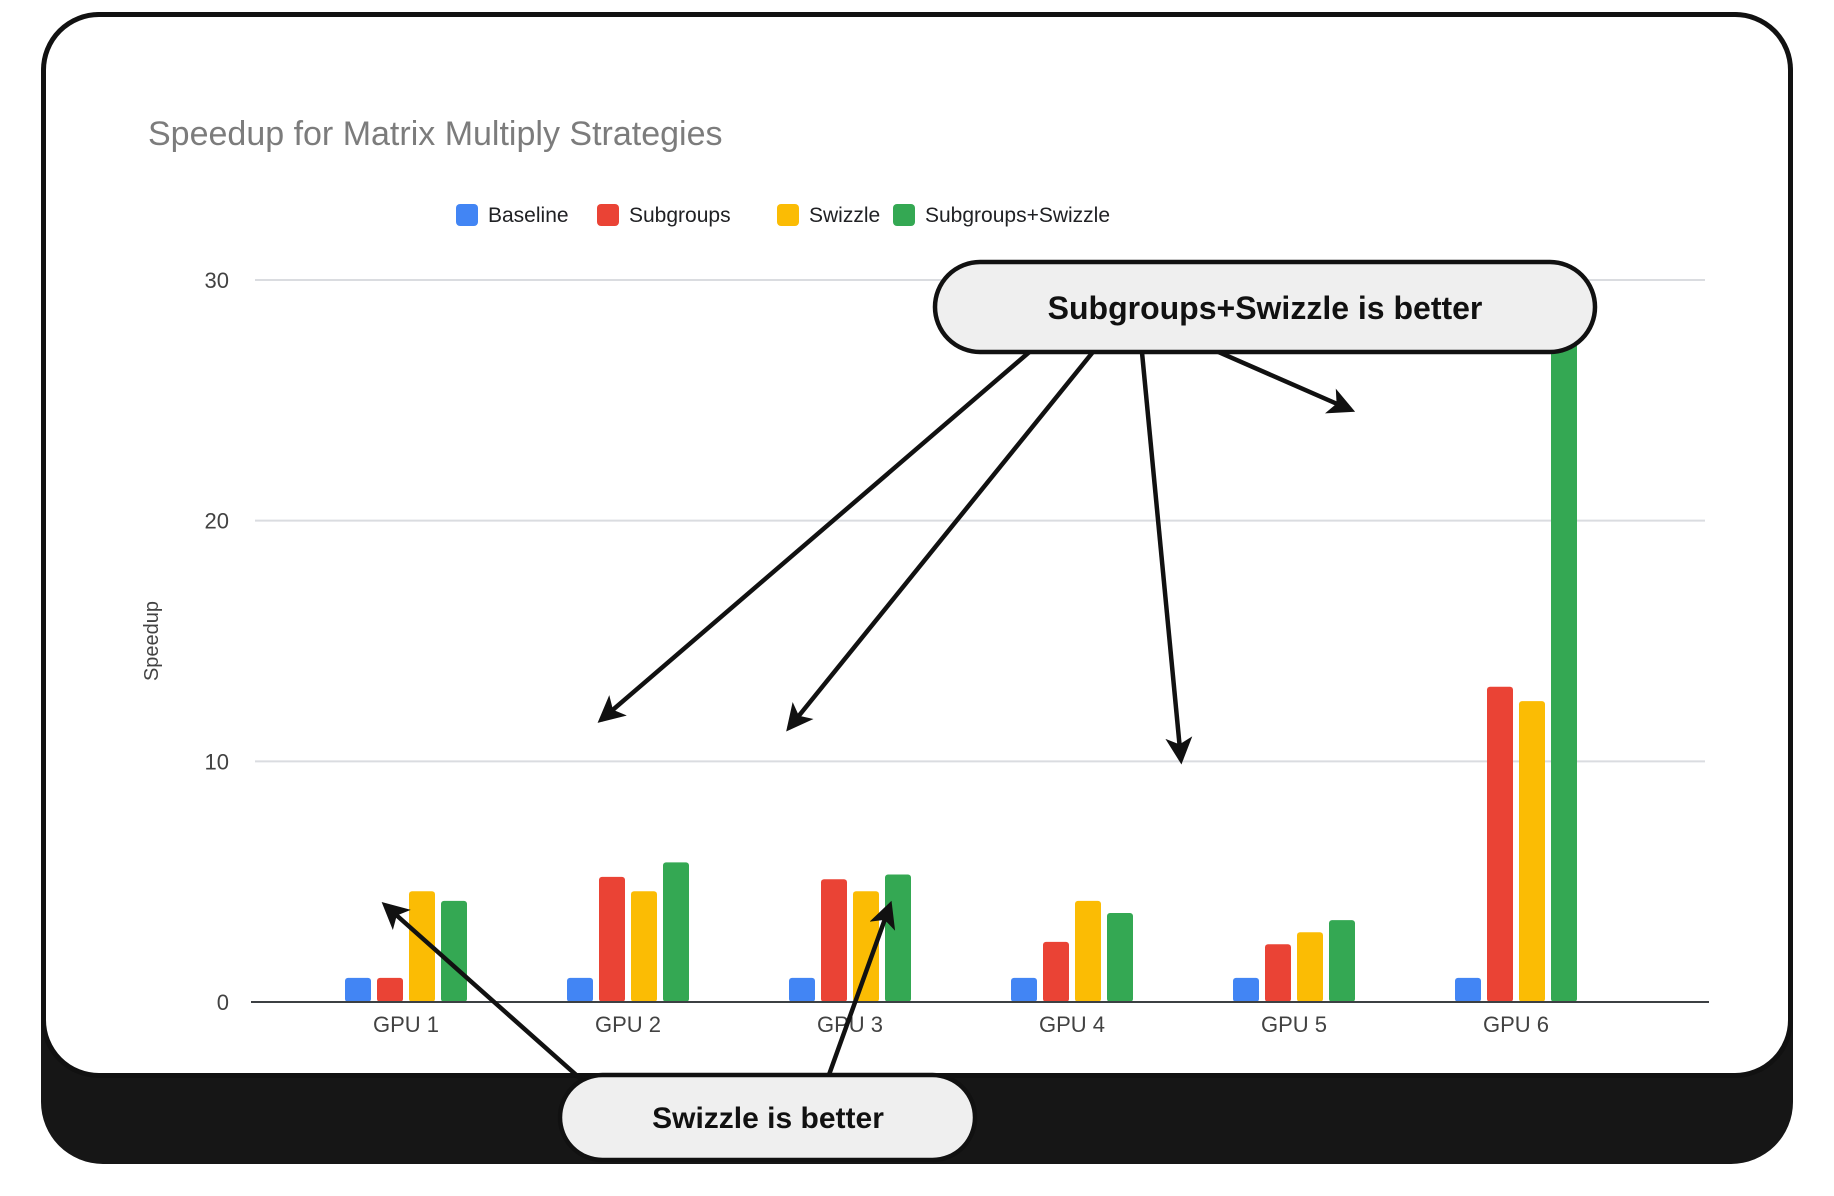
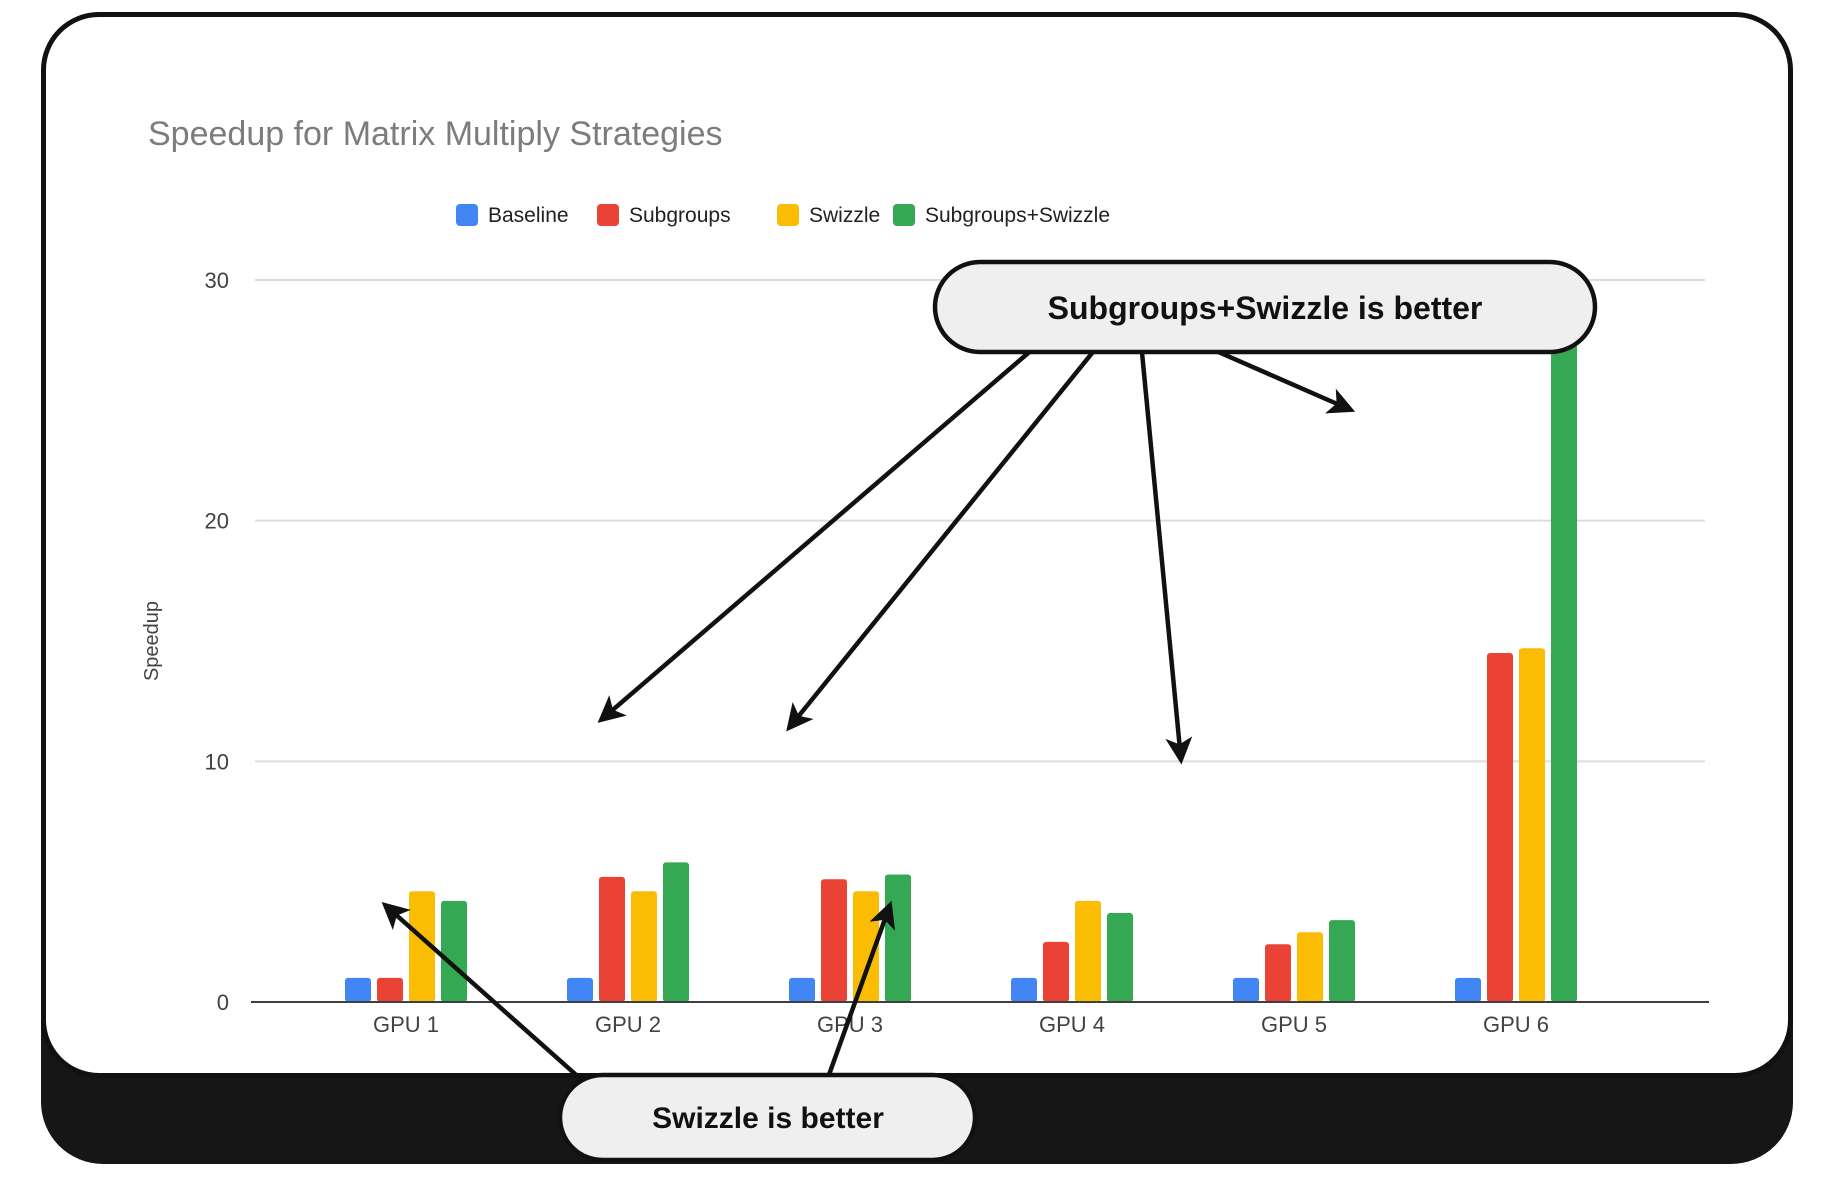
Subgroups/GPU 6: 13.1 -> 14.5
Swizzle/GPU 6: 12.5 -> 14.7
